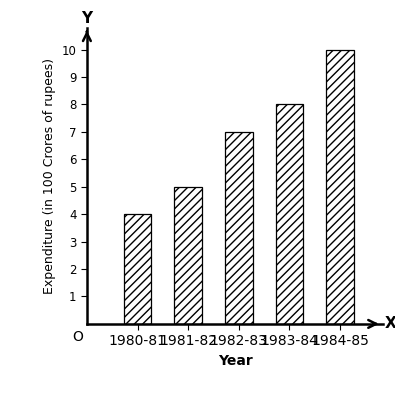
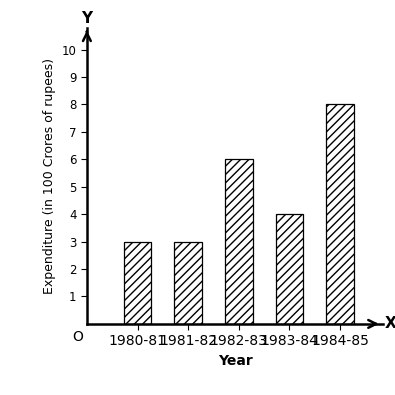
1980-81: 4 -> 3
1981-82: 5 -> 3
1982-83: 7 -> 6
1983-84: 8 -> 4
1984-85: 10 -> 8
